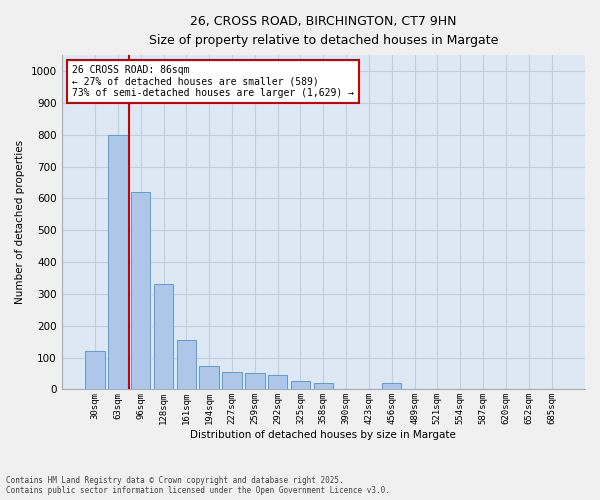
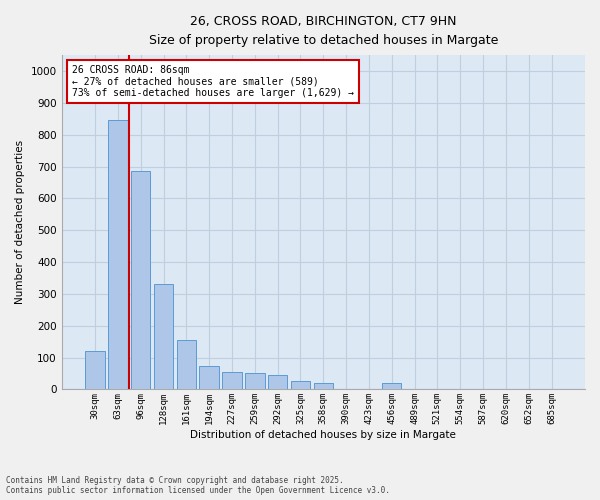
63sqm: 800 -> 845
96sqm: 620 -> 685
